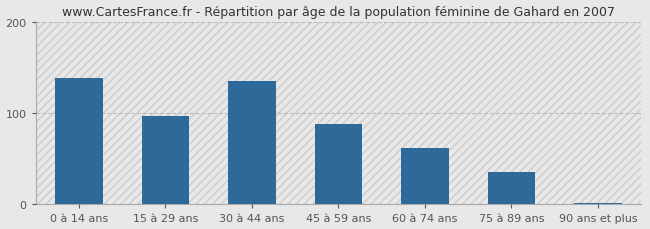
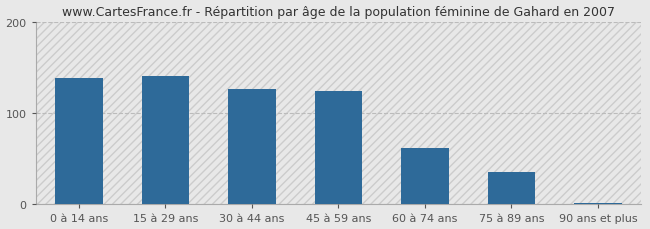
15 à 29 ans: 97 -> 140
30 à 44 ans: 135 -> 126
45 à 59 ans: 88 -> 124
